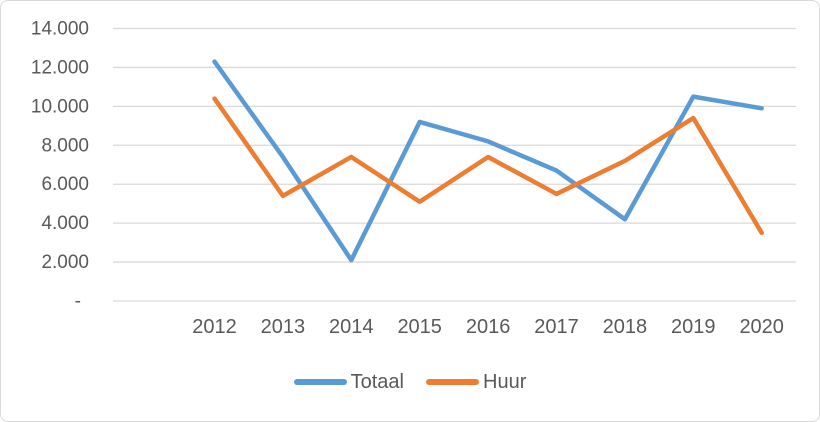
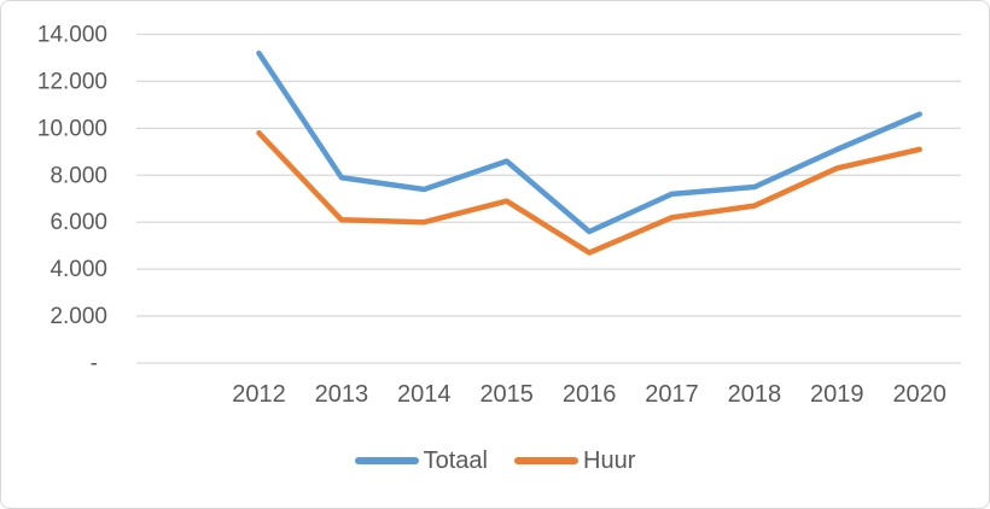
Totaal/2012: 12300 -> 13200
Huur/2012: 10400 -> 9800
Totaal/2013: 7400 -> 7900
Huur/2013: 5400 -> 6100
Totaal/2014: 2100 -> 7400
Huur/2014: 7400 -> 6000
Totaal/2015: 9200 -> 8600
Huur/2015: 5100 -> 6900
Totaal/2016: 8200 -> 5600
Huur/2016: 7400 -> 4700
Totaal/2017: 6700 -> 7200
Huur/2017: 5500 -> 6200
Totaal/2018: 4200 -> 7500
Huur/2018: 7200 -> 6700
Totaal/2019: 10500 -> 9100
Huur/2019: 9400 -> 8300
Totaal/2020: 9900 -> 10600
Huur/2020: 3500 -> 9100
